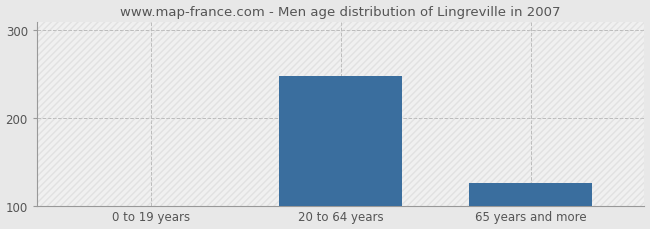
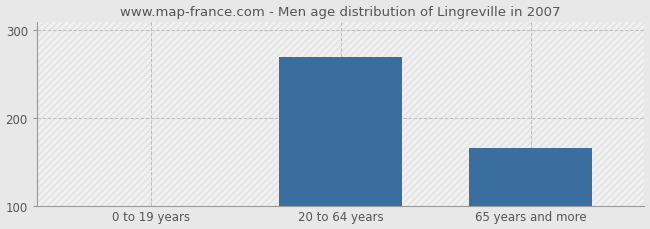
20 to 64 years: 248 -> 270
65 years and more: 126 -> 166
